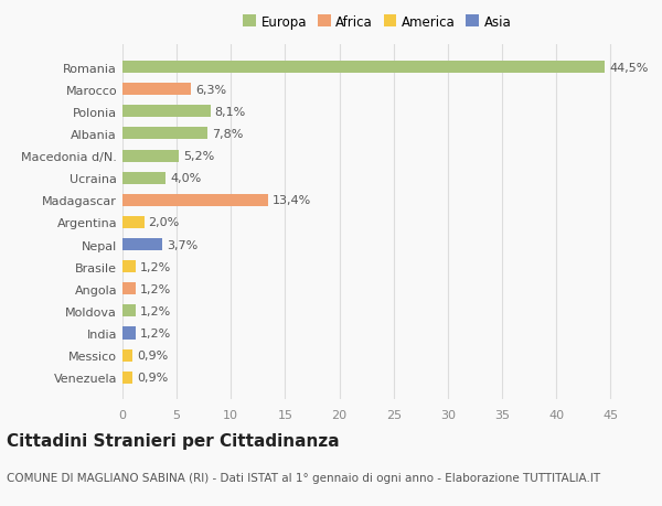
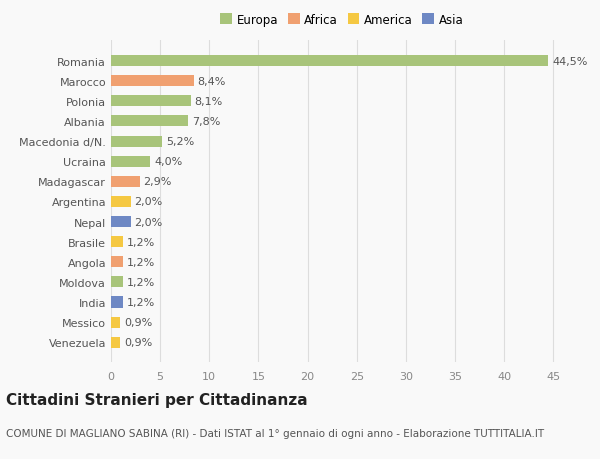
Marocco: 6,3% -> 8,4%
Madagascar: 13,4% -> 2,9%
Nepal: 3,7% -> 2,0%
